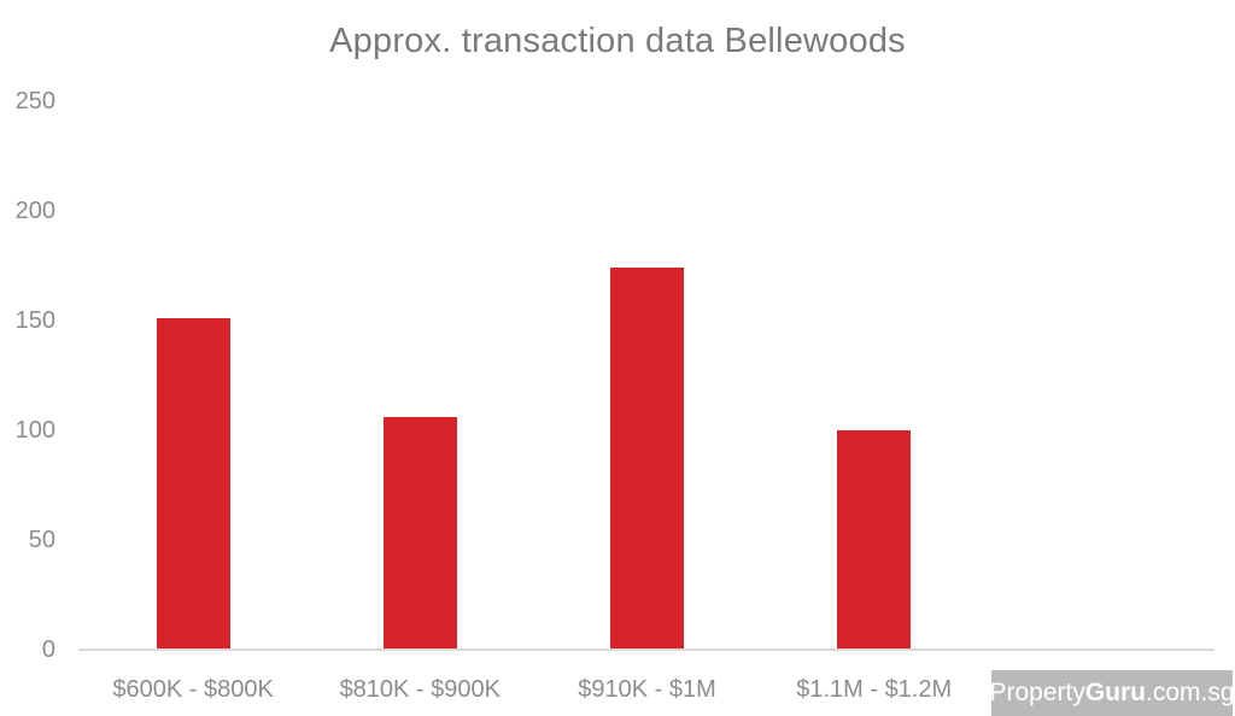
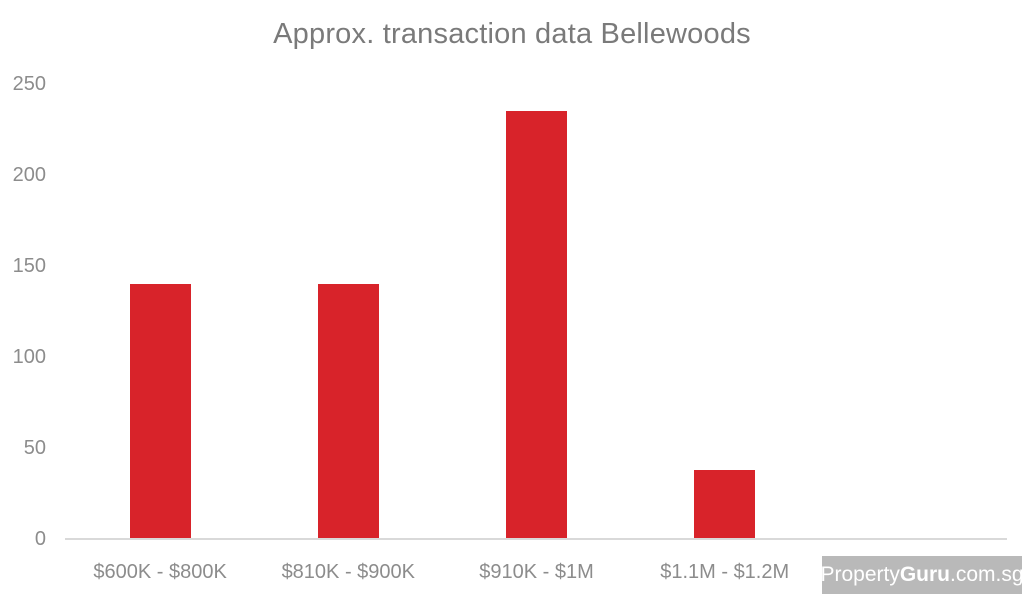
$600K - $800K: 151 -> 140
$810K - $900K: 106 -> 140
$910K - $1M: 174 -> 235
$1.1M - $1.2M: 100 -> 38
